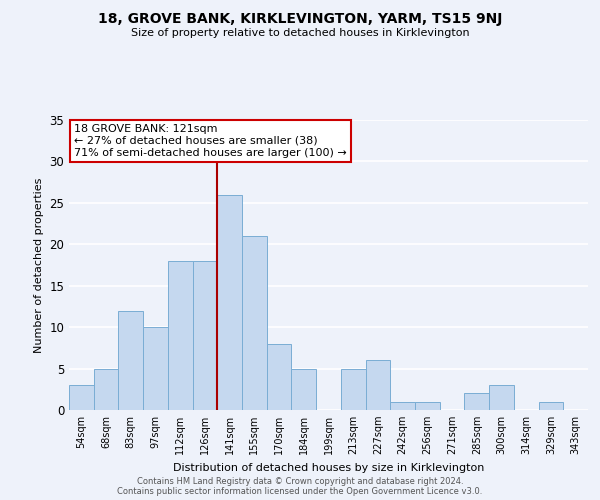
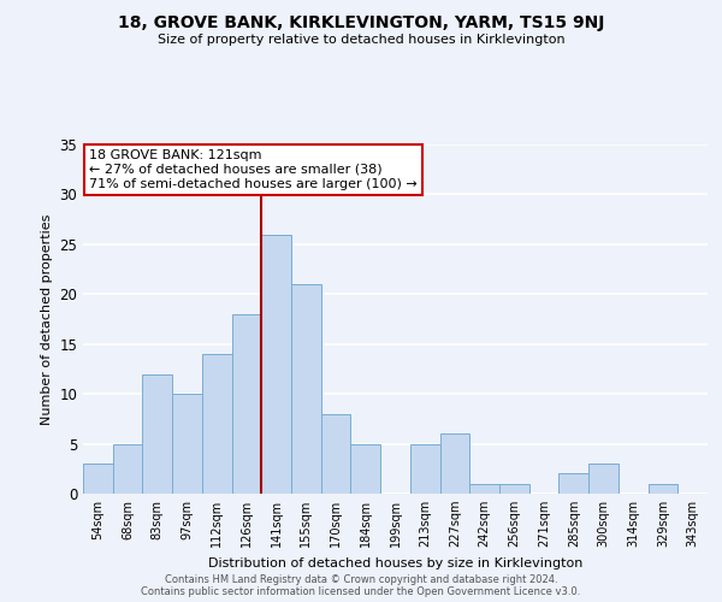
112sqm: 18 -> 14
